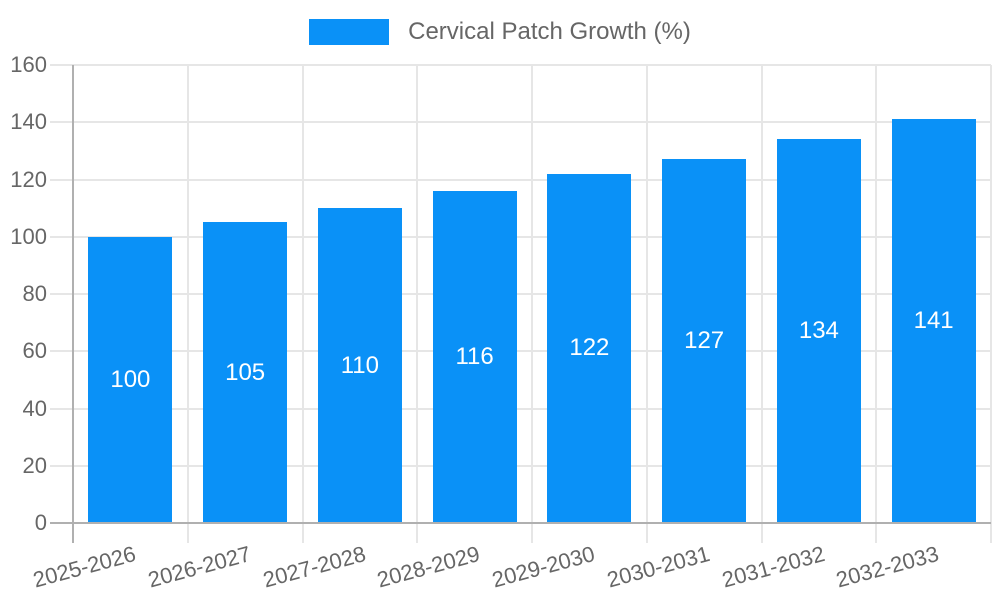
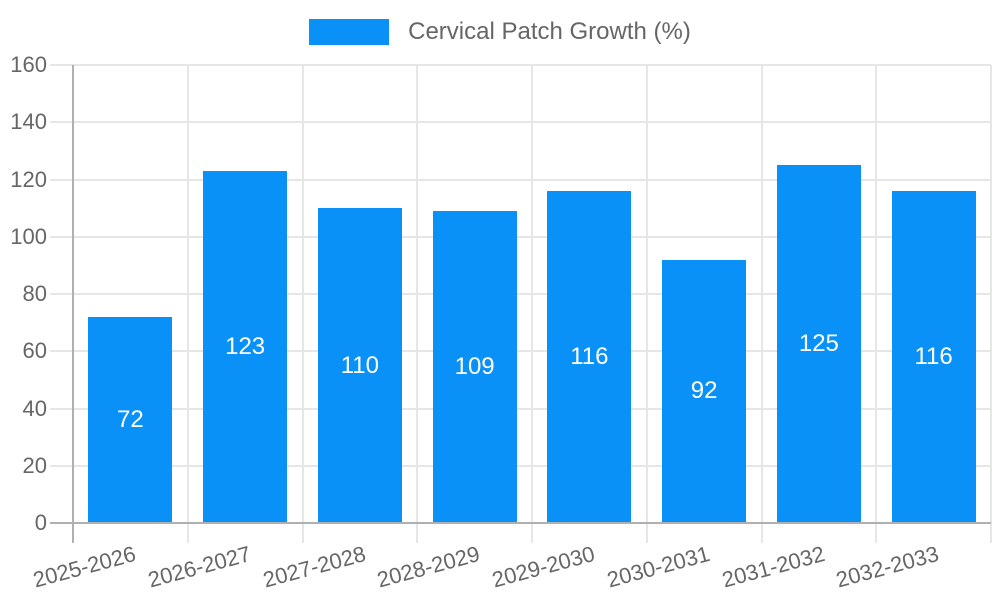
2025-2026: 100 -> 72
2026-2027: 105 -> 123
2028-2029: 116 -> 109
2029-2030: 122 -> 116
2030-2031: 127 -> 92
2031-2032: 134 -> 125
2032-2033: 141 -> 116
